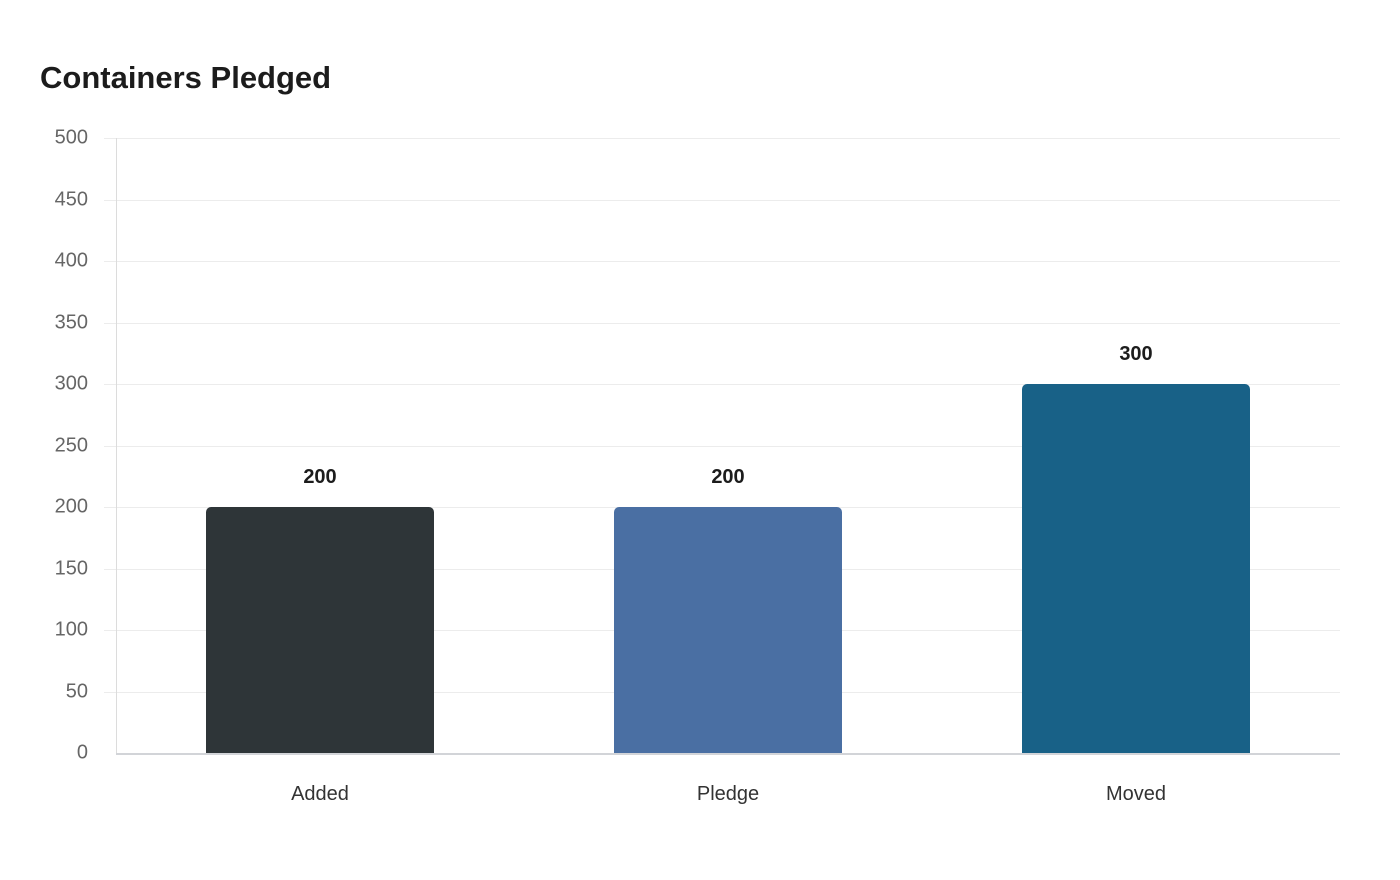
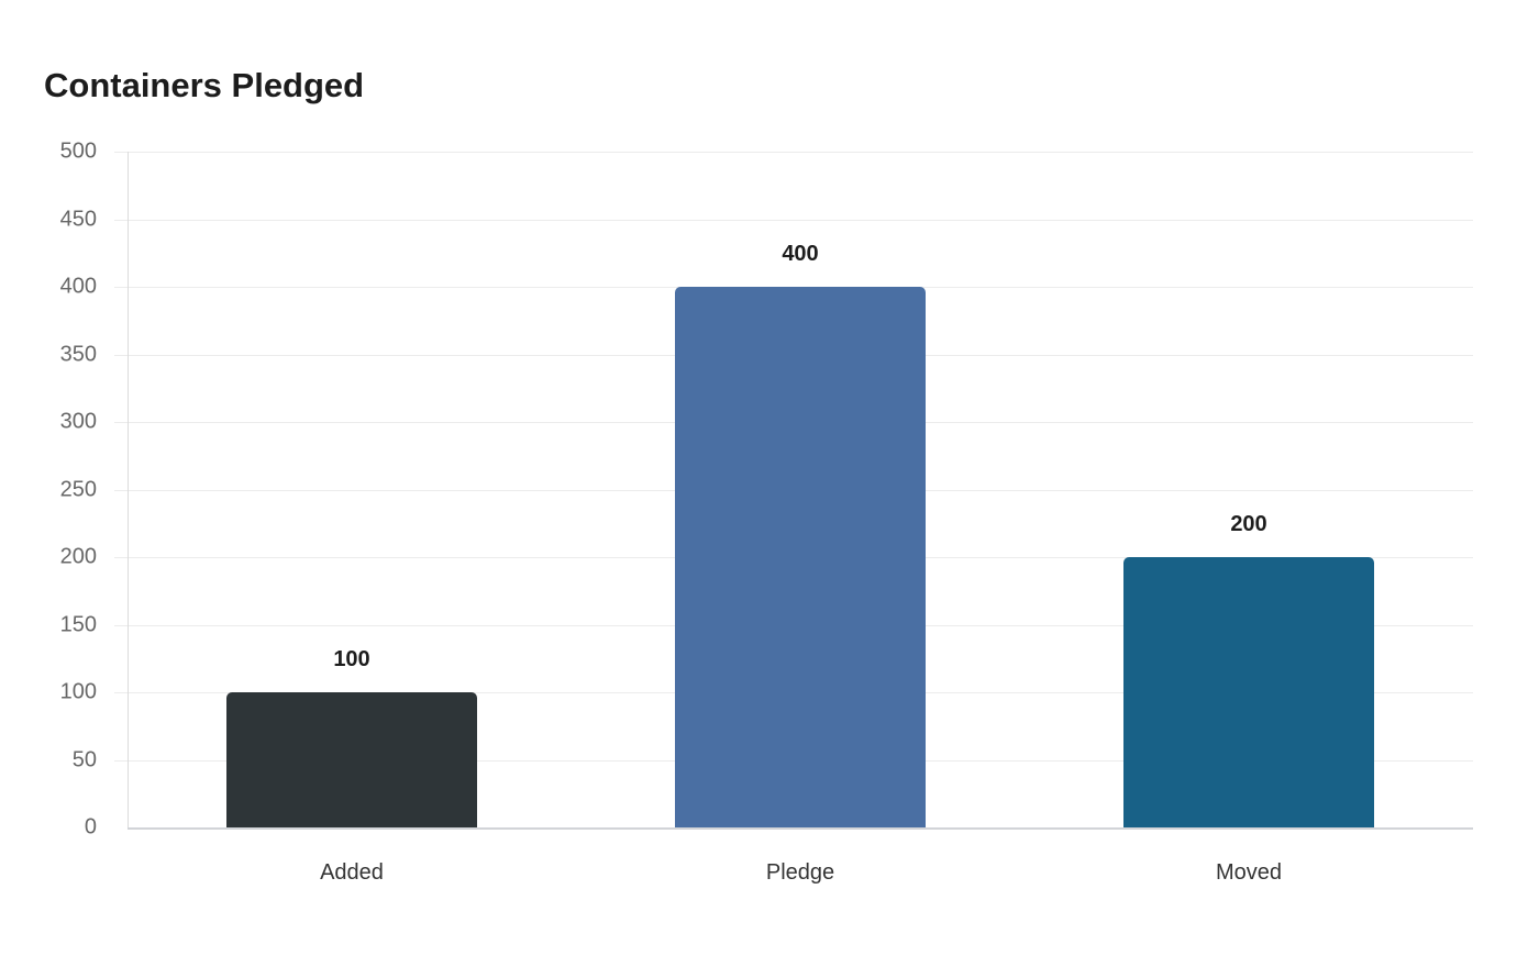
Added: 200 -> 100
Pledge: 200 -> 400
Moved: 300 -> 200
